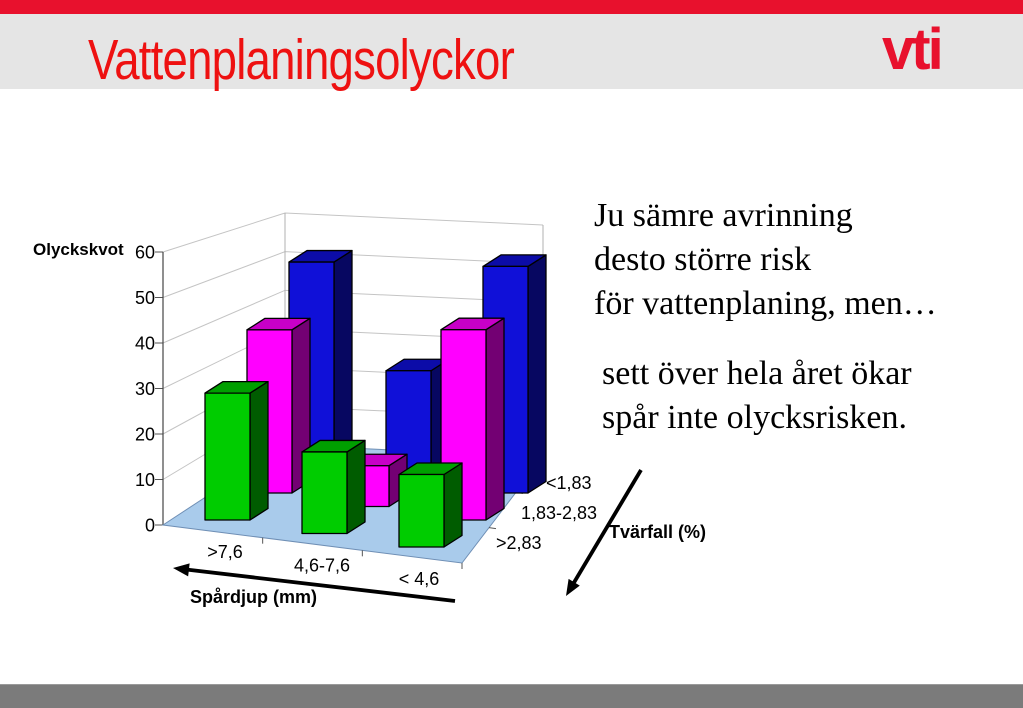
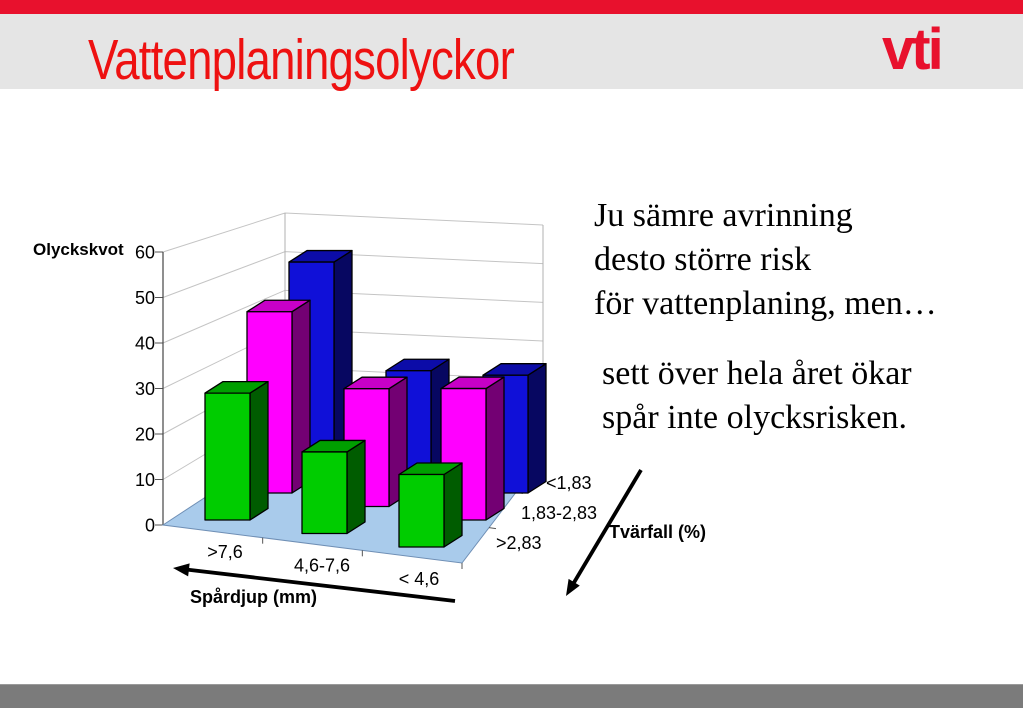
1,83-2,83/>7,6: 36 -> 40
1,83-2,83/4,6-7,6: 9 -> 26
<1,83/< 4,6: 50 -> 26
1,83-2,83/< 4,6: 42 -> 29
